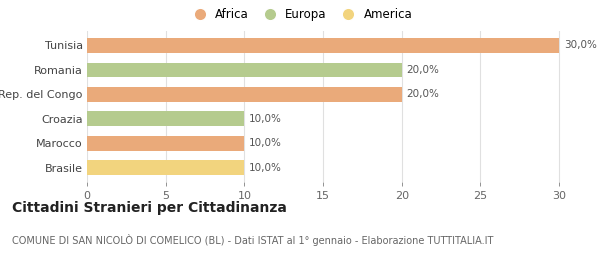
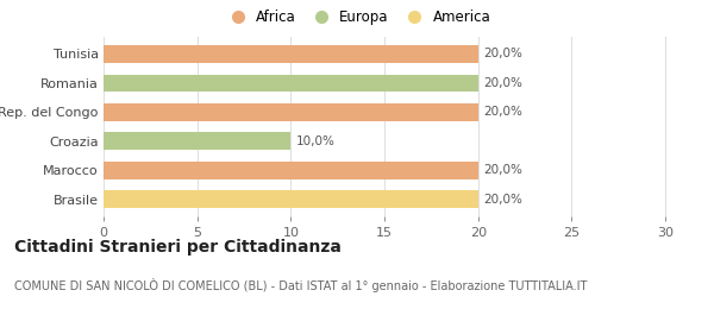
Tunisia: 30,0% -> 20,0%
Marocco: 10,0% -> 20,0%
Brasile: 10,0% -> 20,0%
